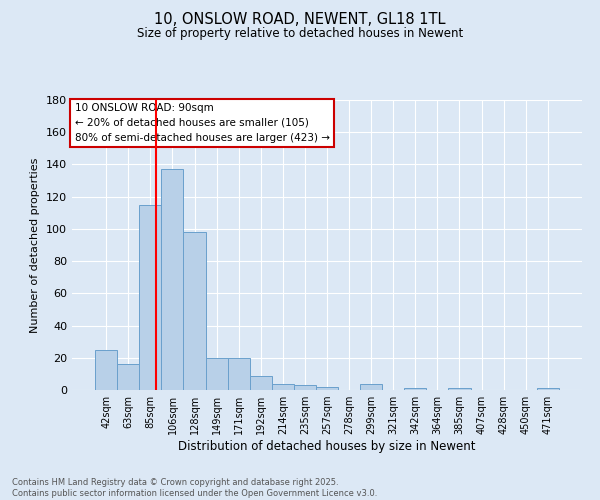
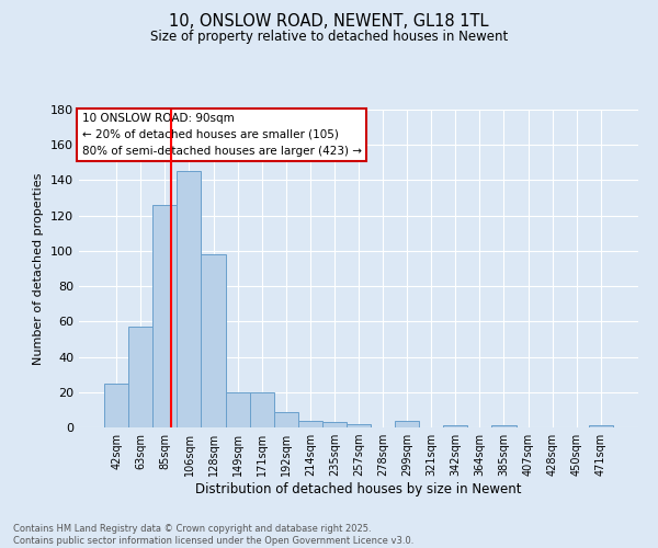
63sqm: 16 -> 57
85sqm: 115 -> 126
106sqm: 137 -> 145
